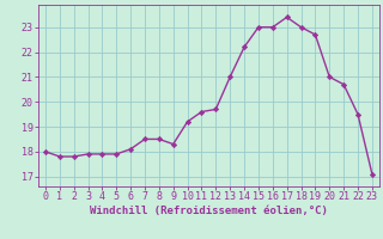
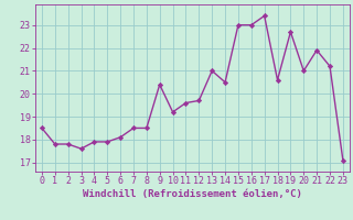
0: 18.0 -> 18.5
3: 17.9 -> 17.6
9: 18.3 -> 20.4
14: 22.2 -> 20.5
18: 23.0 -> 20.6
21: 20.7 -> 21.9
22: 19.5 -> 21.2
